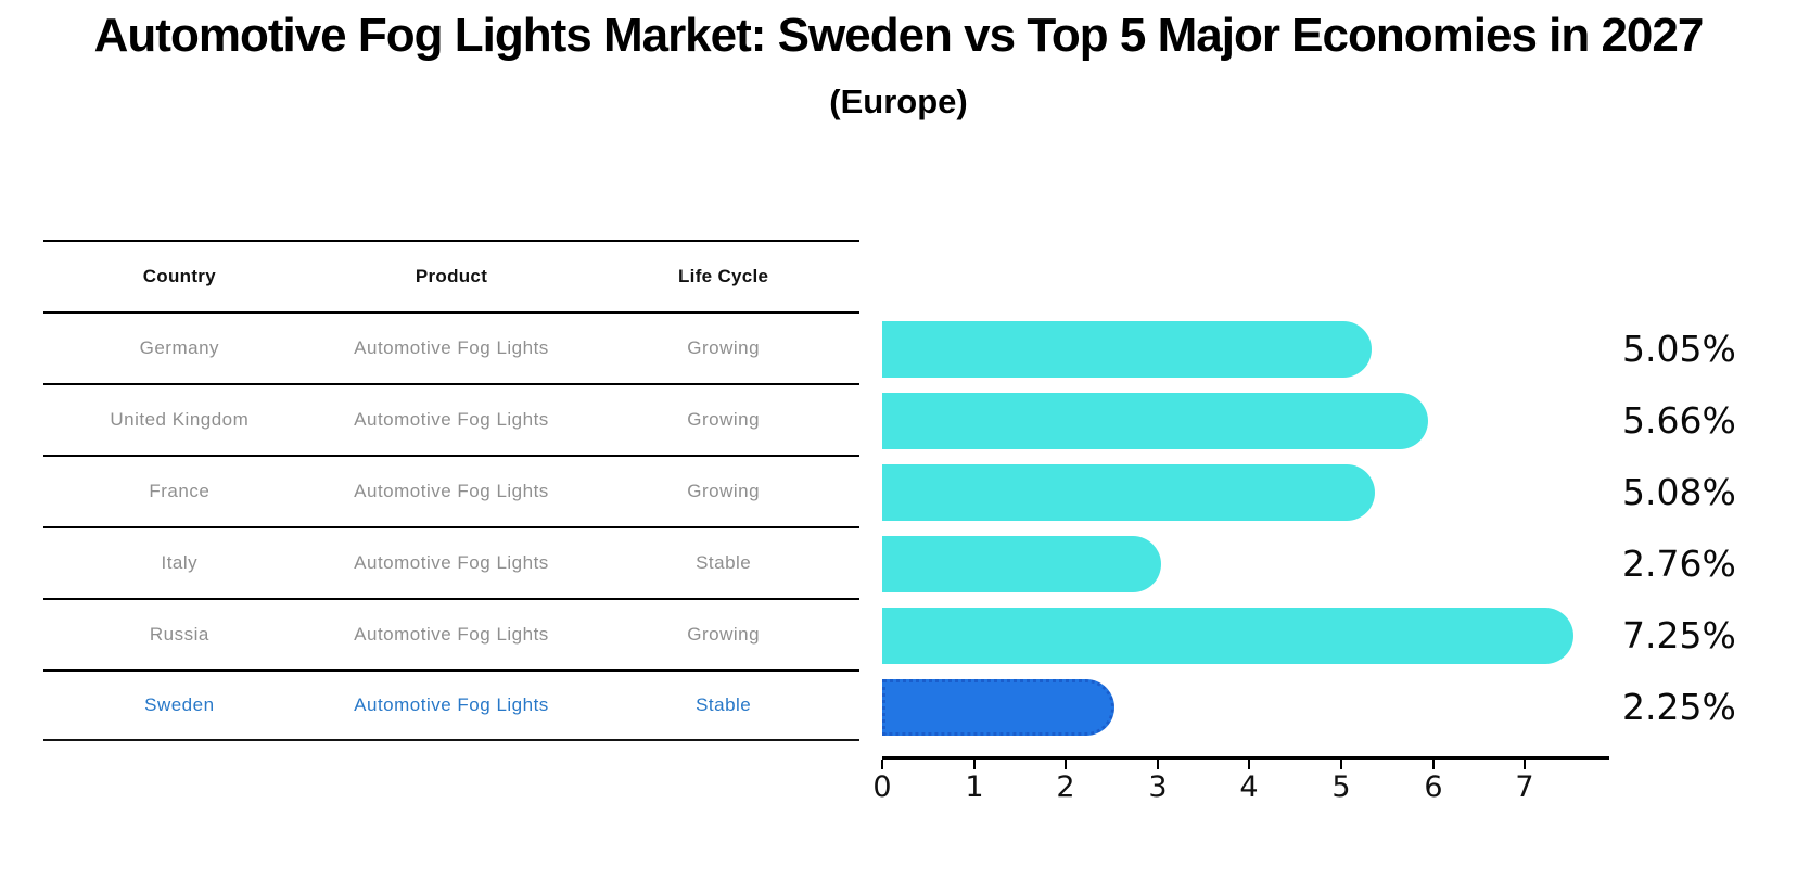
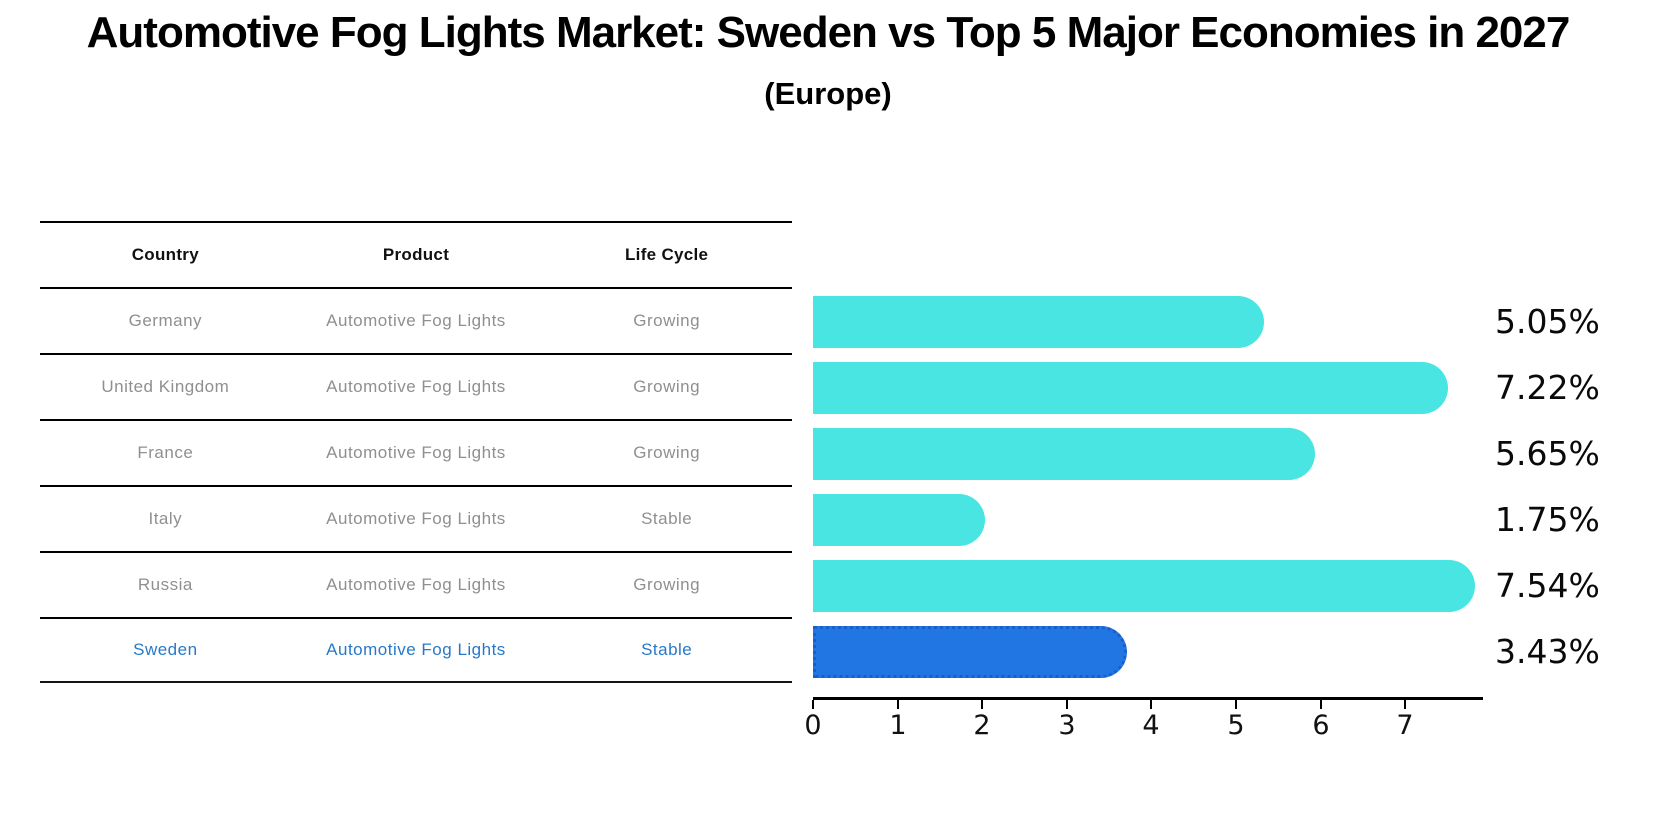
United Kingdom: 5.66% -> 7.22%
France: 5.08% -> 5.65%
Italy: 2.76% -> 1.75%
Russia: 7.25% -> 7.54%
Sweden: 2.25% -> 3.43%
